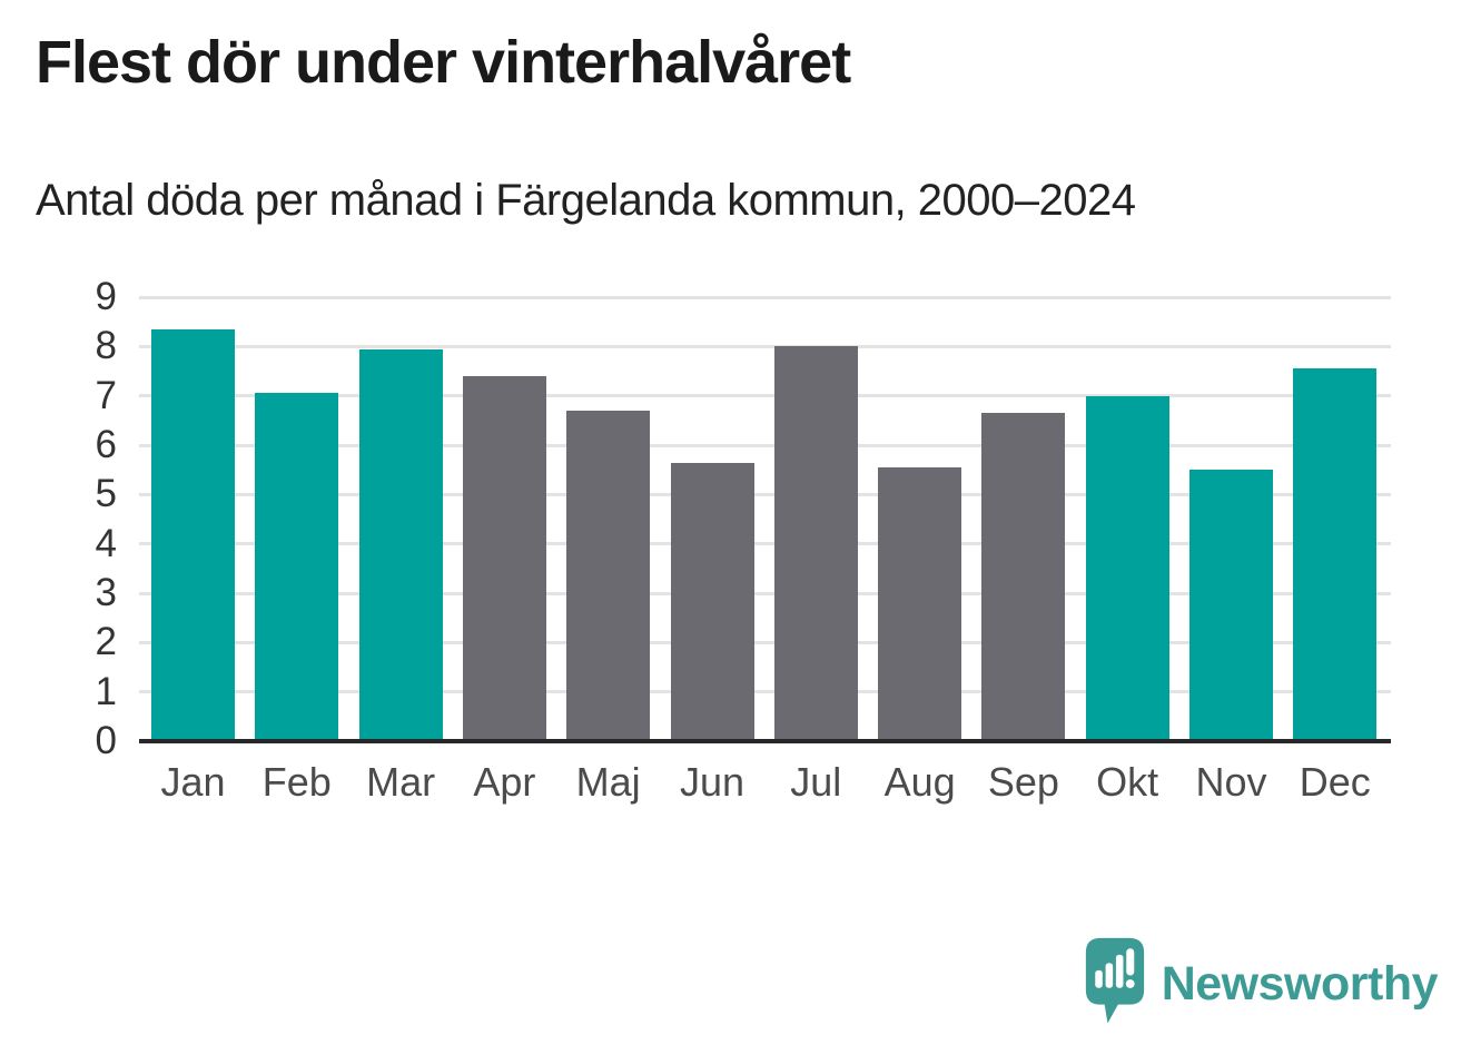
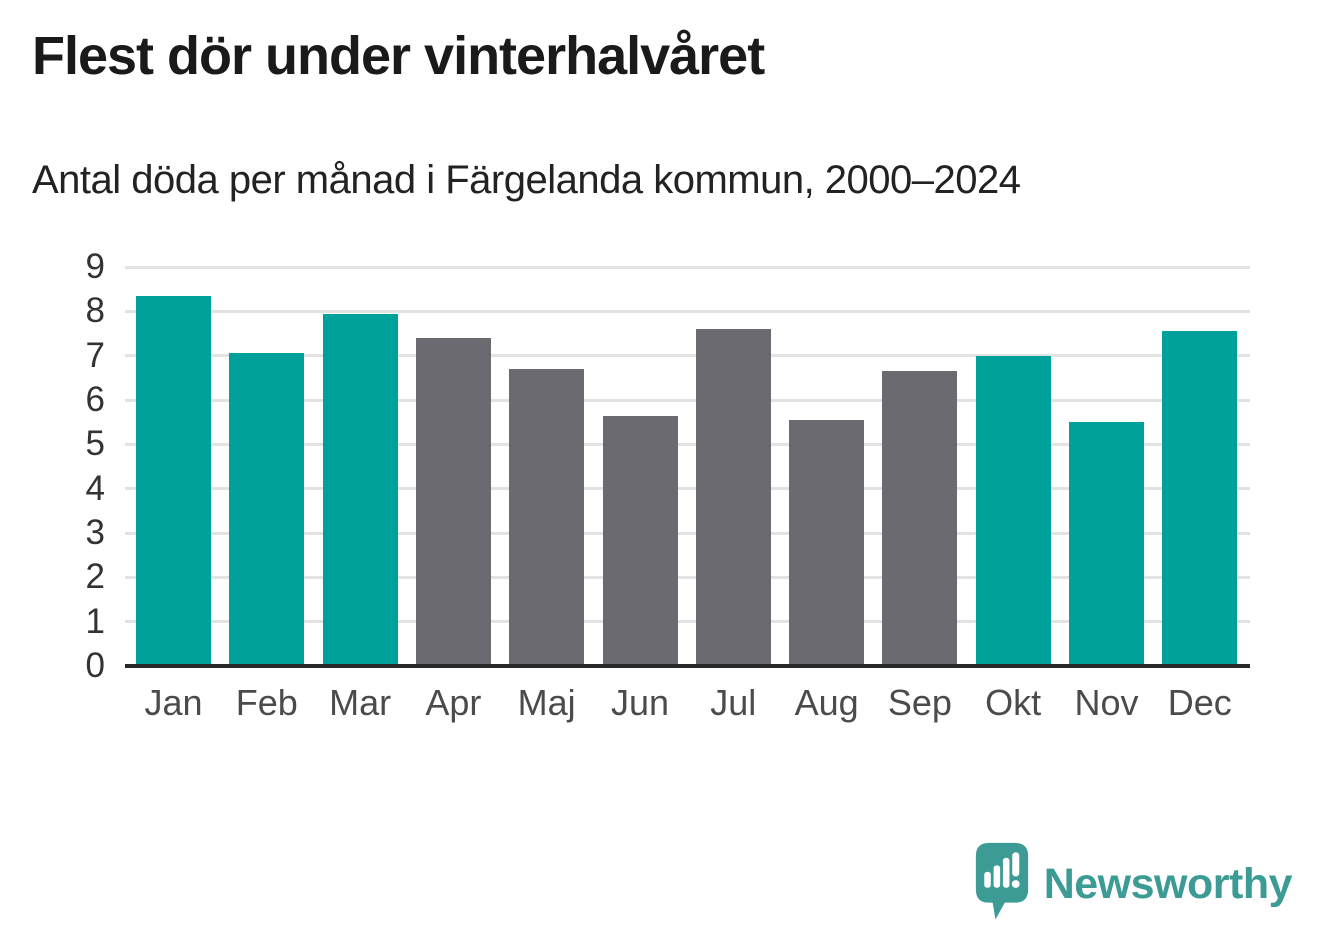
Jul: 8.0 -> 7.6
